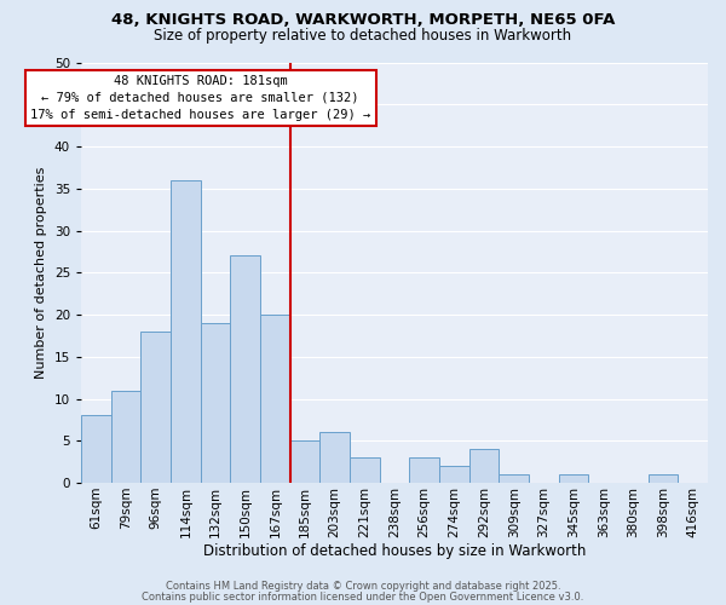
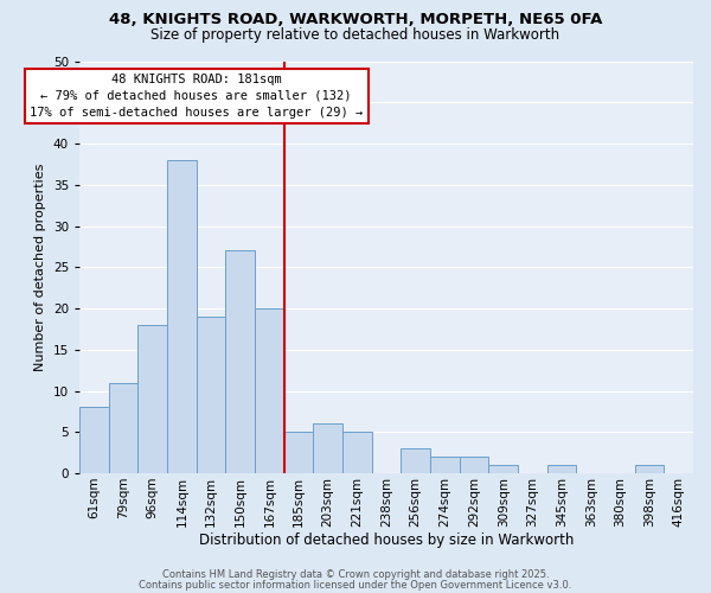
114sqm: 36 -> 38
221sqm: 3 -> 5
292sqm: 4 -> 2
